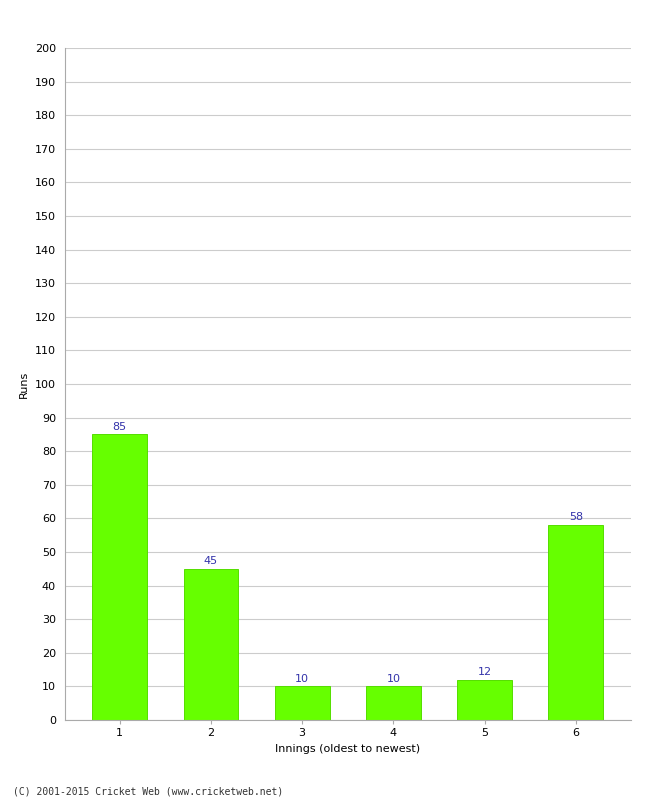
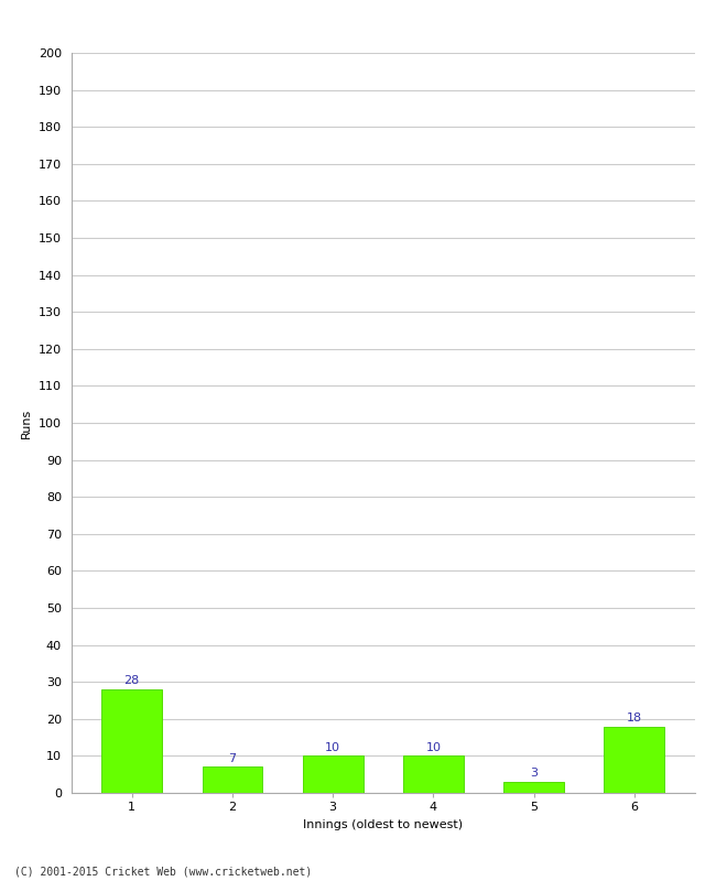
1: 85 -> 28
2: 45 -> 7
5: 12 -> 3
6: 58 -> 18
